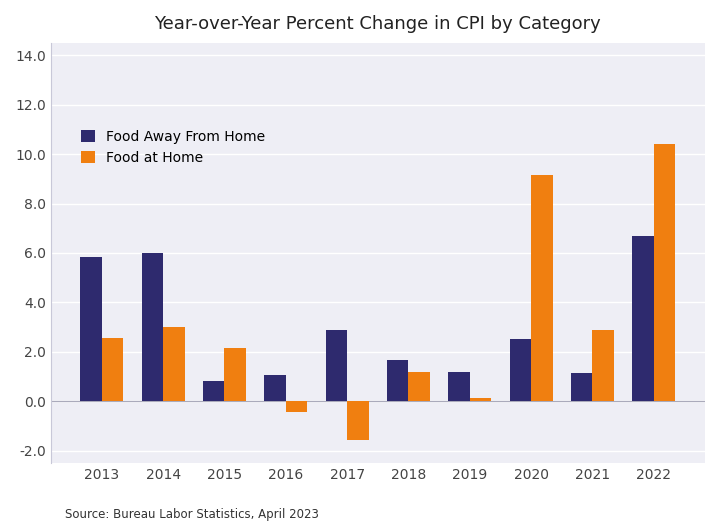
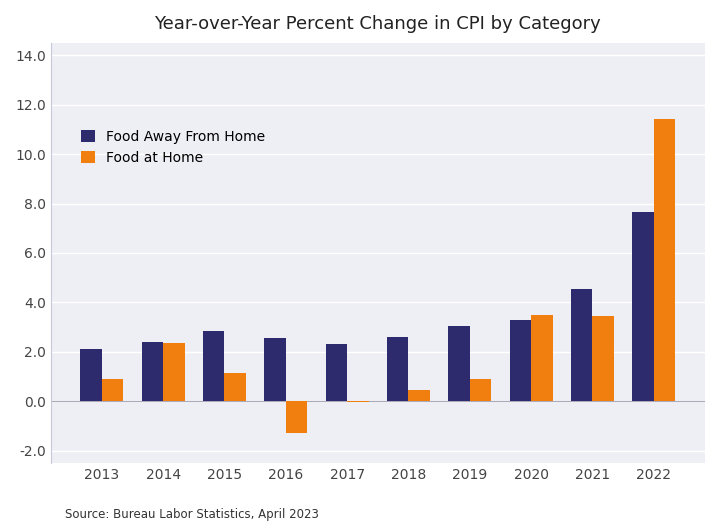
Food Away From Home/2013: 5.85 -> 2.10
Food at Home/2013: 2.55 -> 0.90
Food Away From Home/2014: 6.00 -> 2.40
Food at Home/2014: 3.00 -> 2.35
Food Away From Home/2015: 0.80 -> 2.85
Food at Home/2015: 2.15 -> 1.15
Food Away From Home/2016: 1.05 -> 2.55
Food at Home/2016: -0.45 -> -1.30
Food Away From Home/2017: 2.90 -> 2.30
Food at Home/2017: -1.55 -> -0.05
Food Away From Home/2018: 1.65 -> 2.60
Food at Home/2018: 1.20 -> 0.45
Food Away From Home/2019: 1.20 -> 3.05
Food at Home/2019: 0.15 -> 0.90
Food Away From Home/2020: 2.50 -> 3.30
Food at Home/2020: 9.15 -> 3.50
Food Away From Home/2021: 1.15 -> 4.55
Food at Home/2021: 2.90 -> 3.45
Food Away From Home/2022: 6.70 -> 7.65
Food at Home/2022: 10.40 -> 11.40
